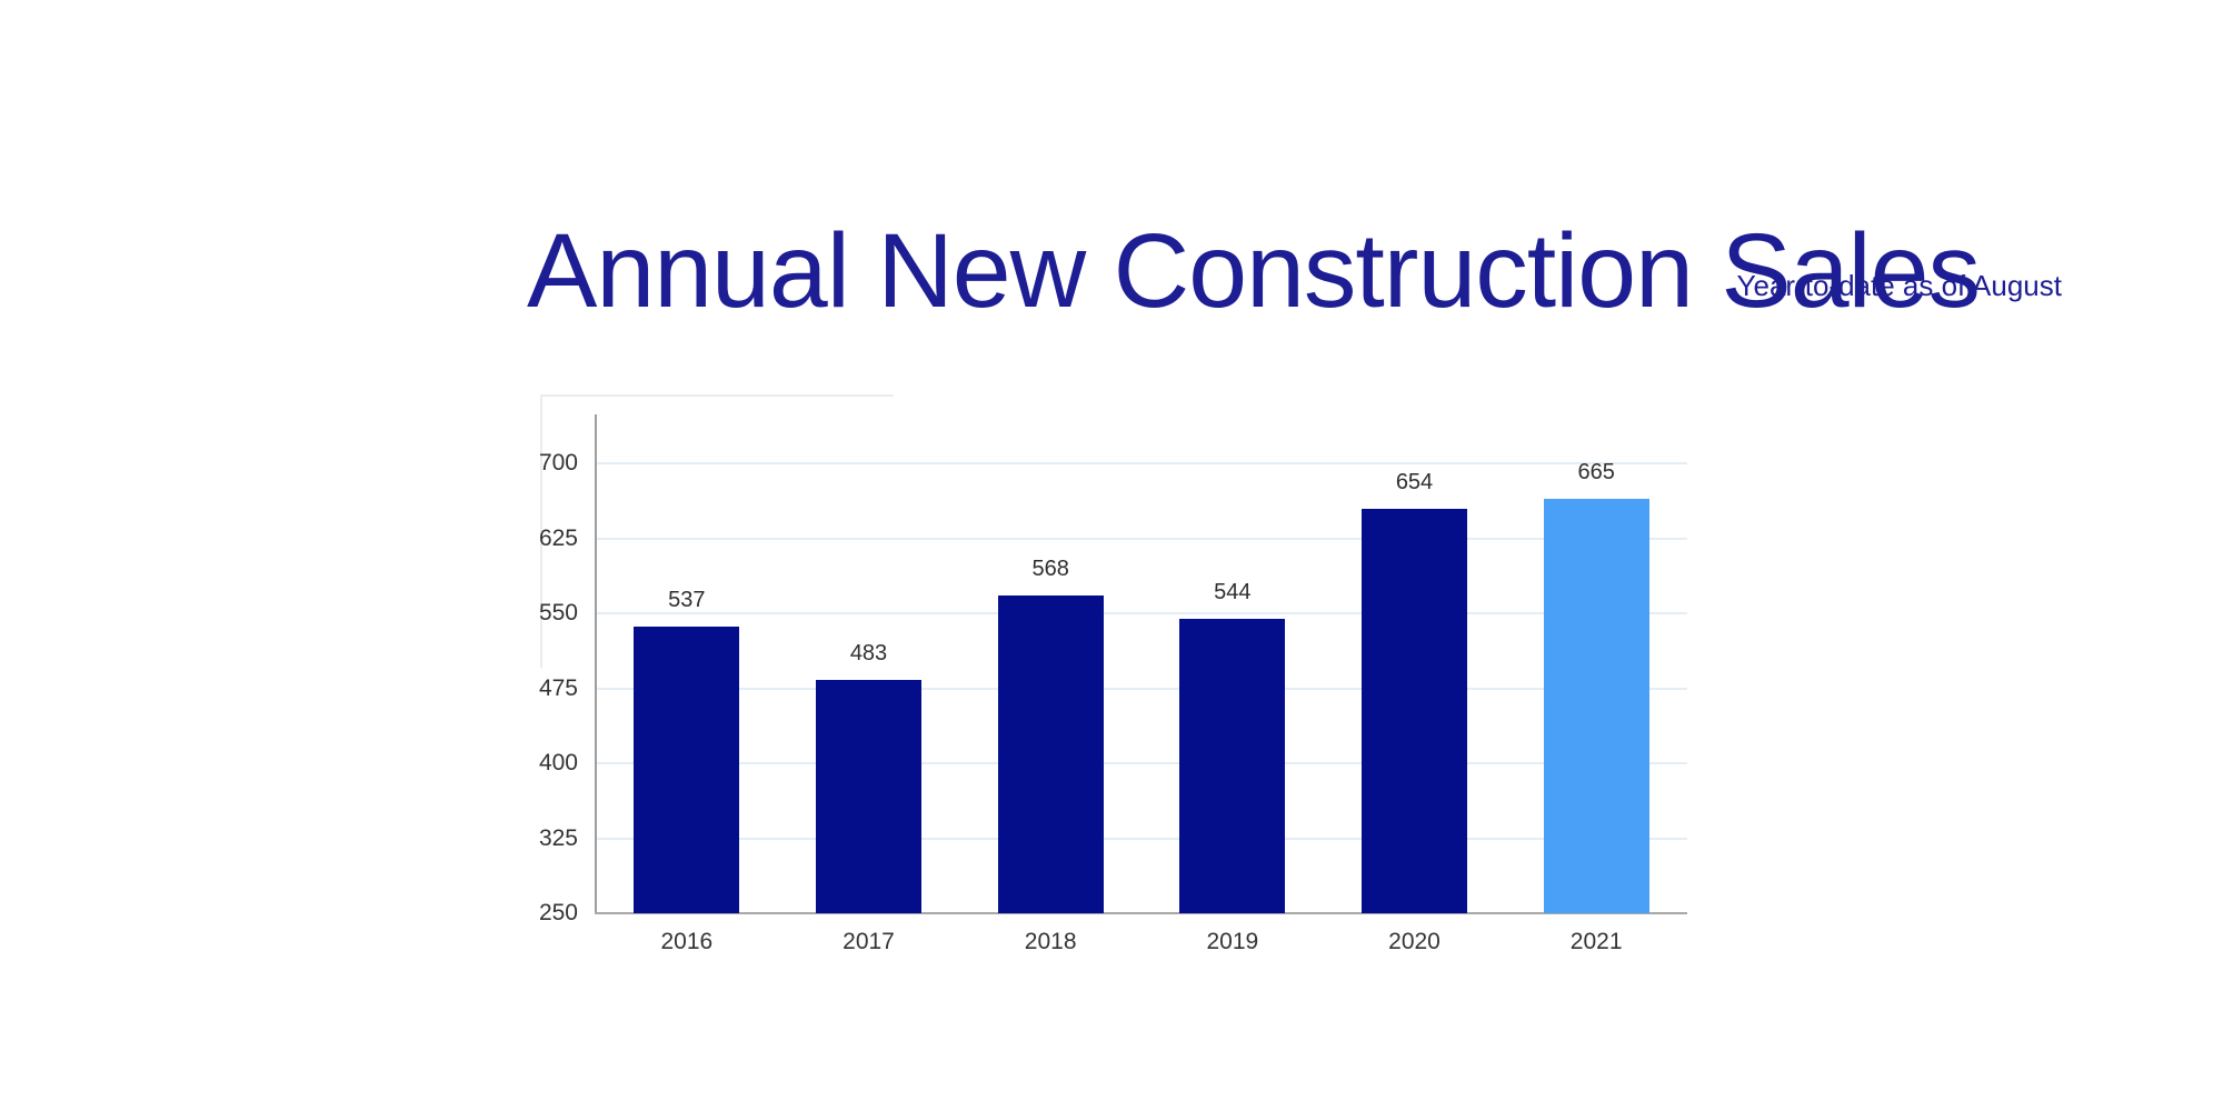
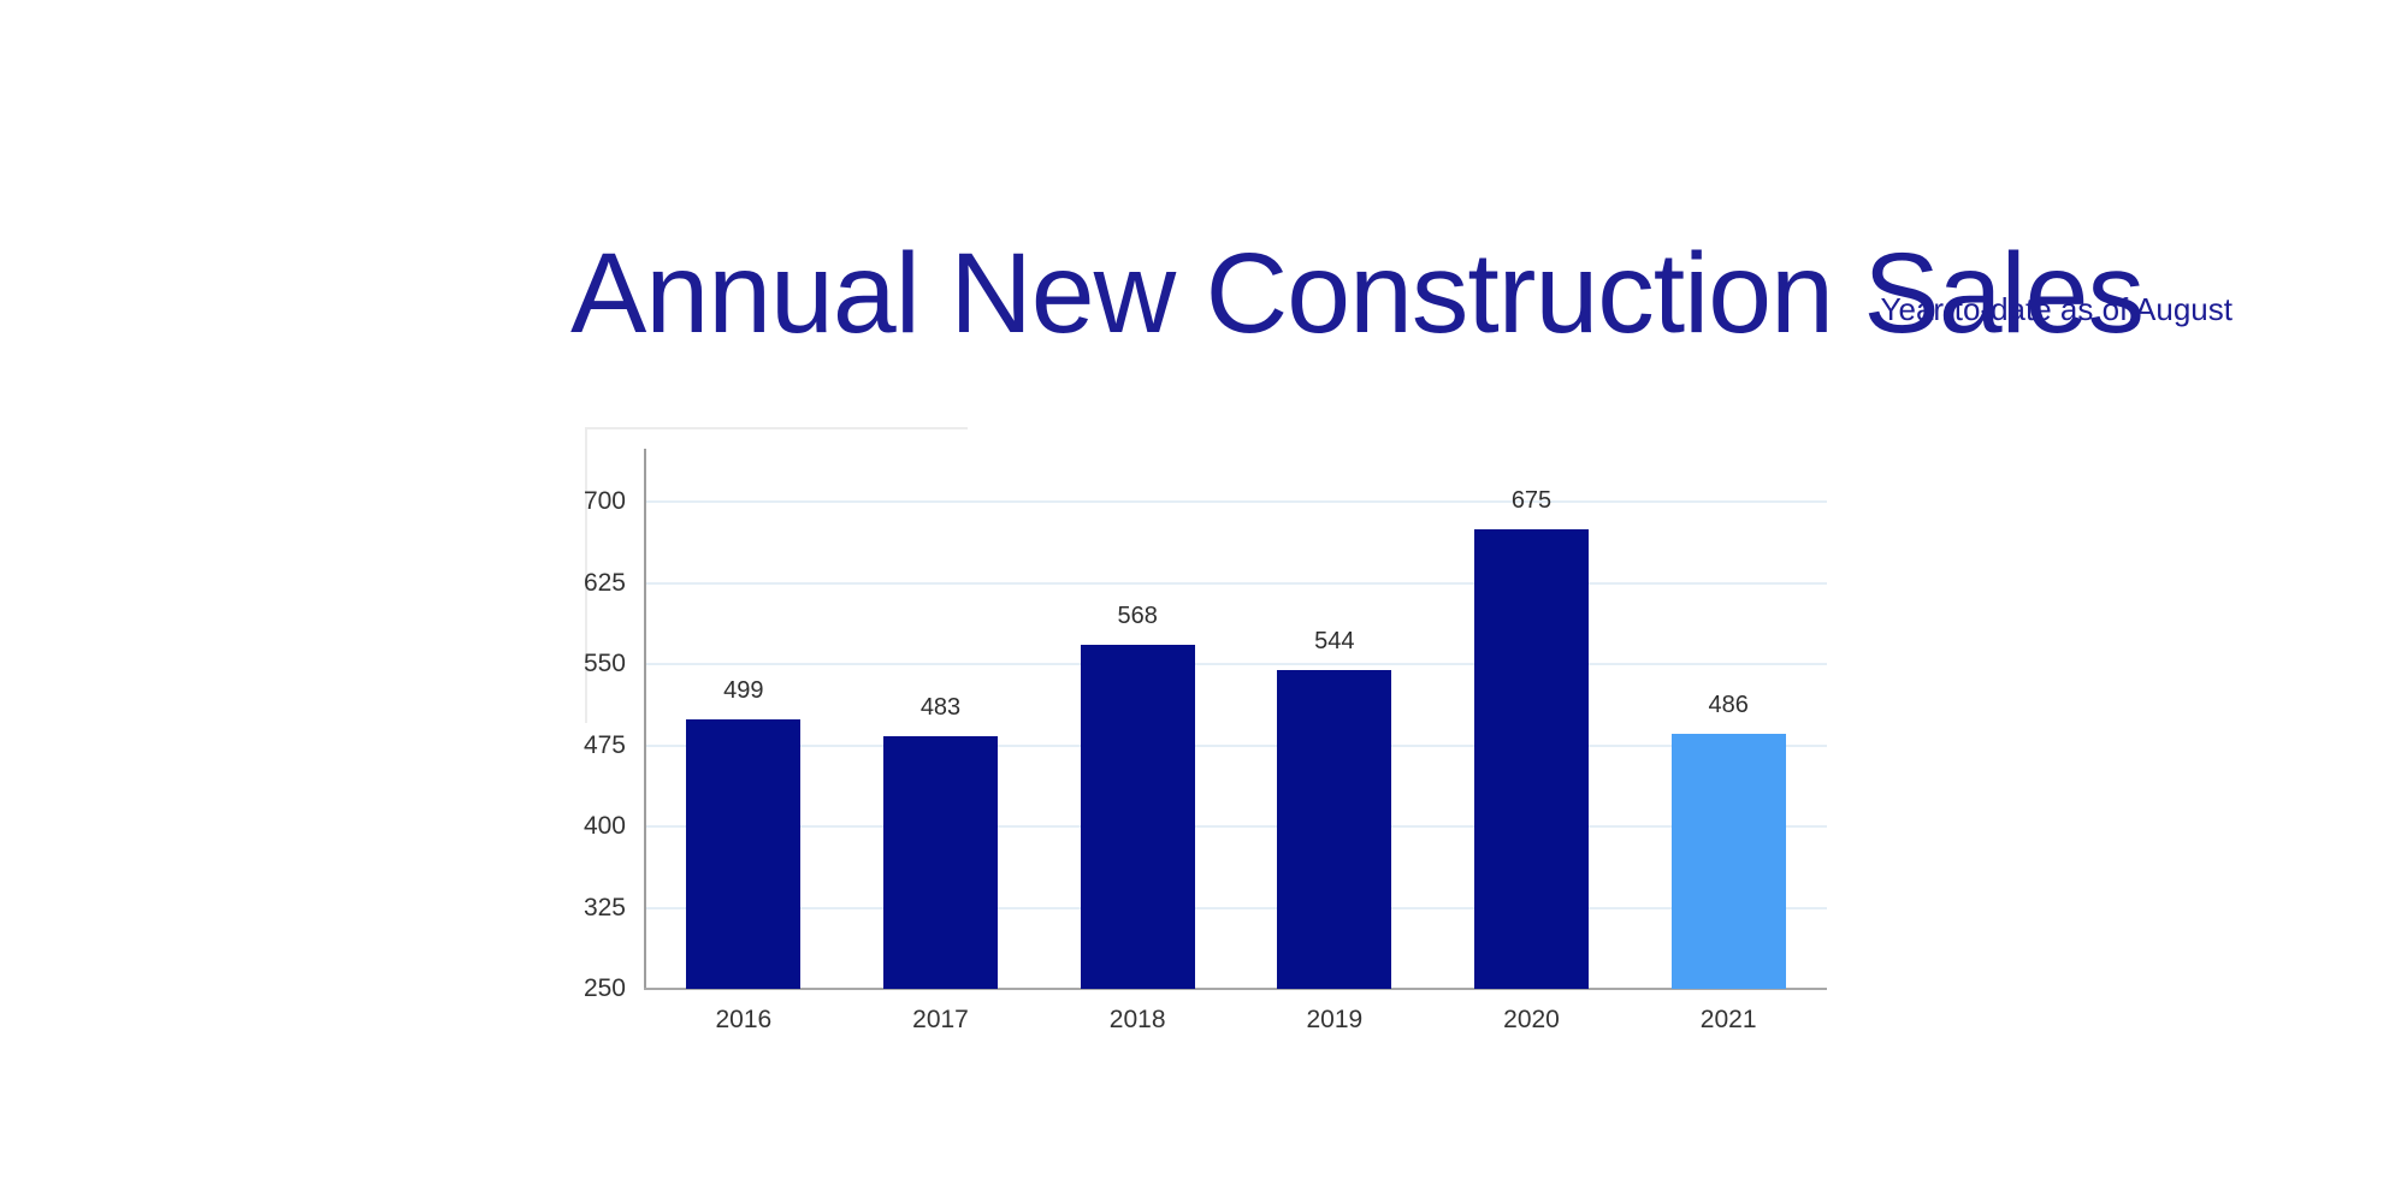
2016: 537 -> 499
2020: 654 -> 675
2021: 665 -> 486
